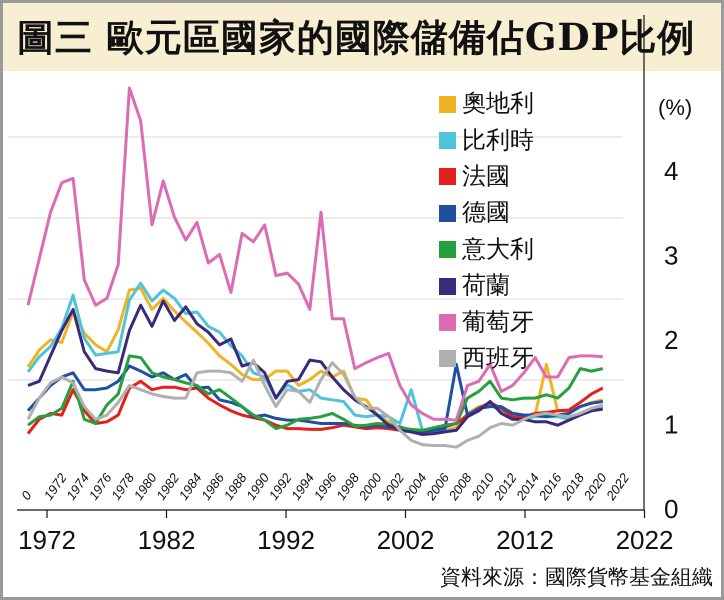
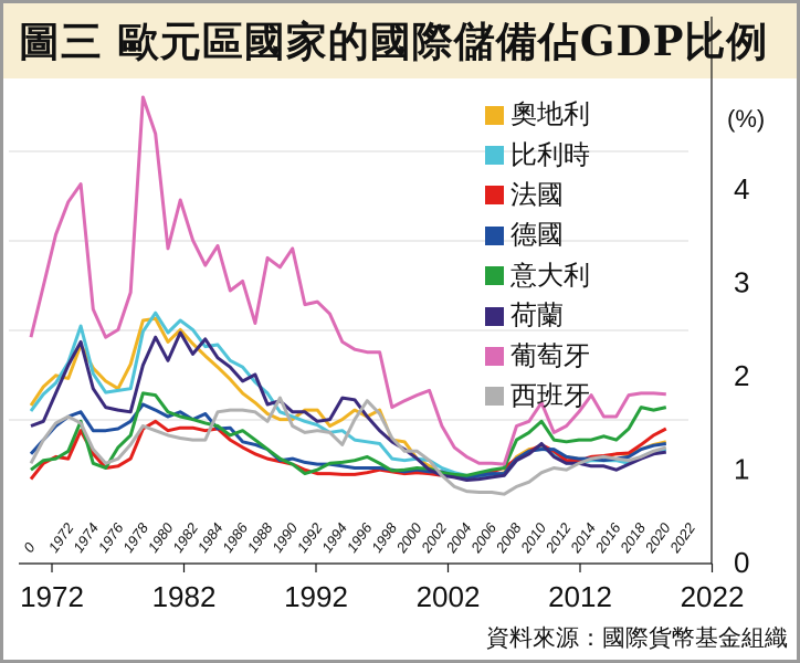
葡萄牙/1974: 3.9 -> 4.0
比利時/1992: 1.3 -> 1.5
荷蘭/1992: 1.3 -> 1.6
西班牙/1992: 1.2 -> 1.4
葡萄牙/1996: 3.5 -> 2.3
比利時/2004: 1.4 -> 0.9
德國/2008: 1.7 -> 0.9
奧地利/2016: 1.7 -> 1.1
